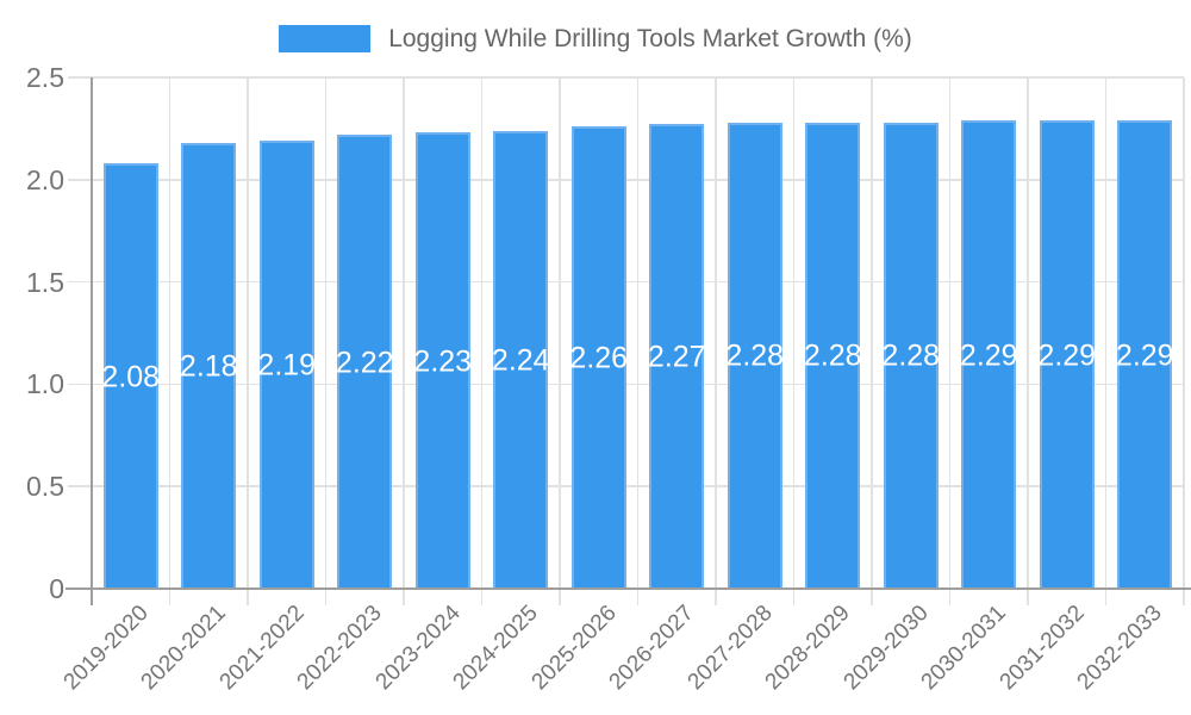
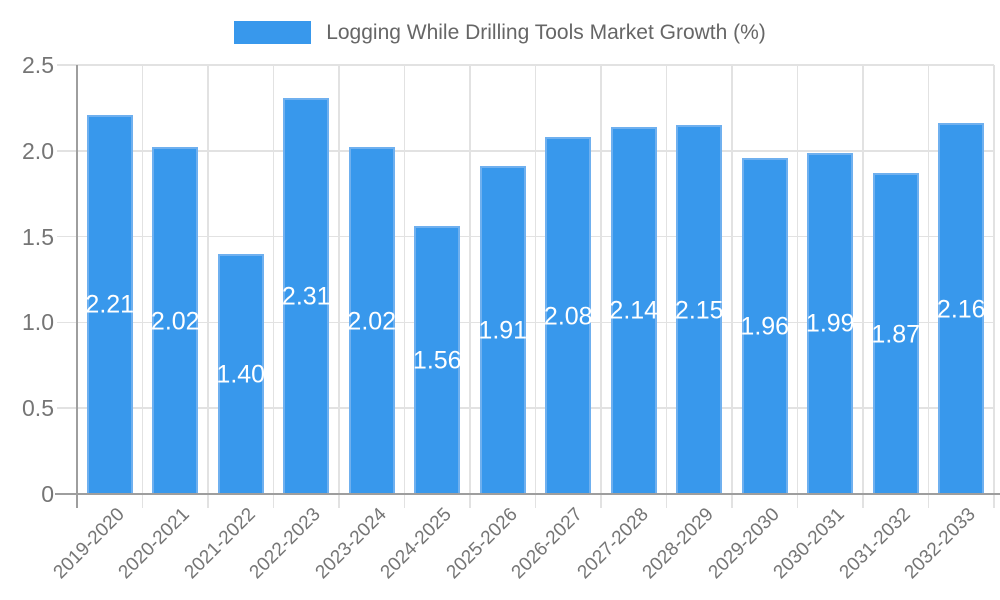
2019-2020: 2.08 -> 2.21
2020-2021: 2.18 -> 2.02
2021-2022: 2.19 -> 1.40
2022-2023: 2.22 -> 2.31
2023-2024: 2.23 -> 2.02
2024-2025: 2.24 -> 1.56
2025-2026: 2.26 -> 1.91
2026-2027: 2.27 -> 2.08
2027-2028: 2.28 -> 2.14
2028-2029: 2.28 -> 2.15
2029-2030: 2.28 -> 1.96
2030-2031: 2.29 -> 1.99
2031-2032: 2.29 -> 1.87
2032-2033: 2.29 -> 2.16
